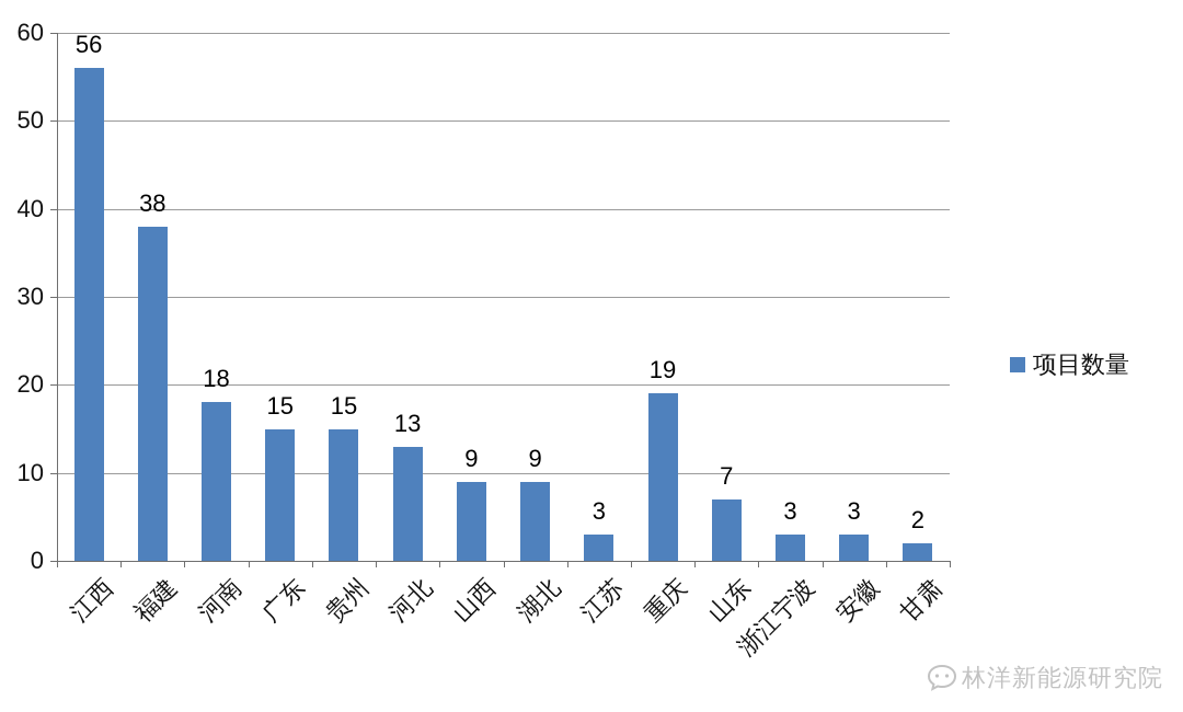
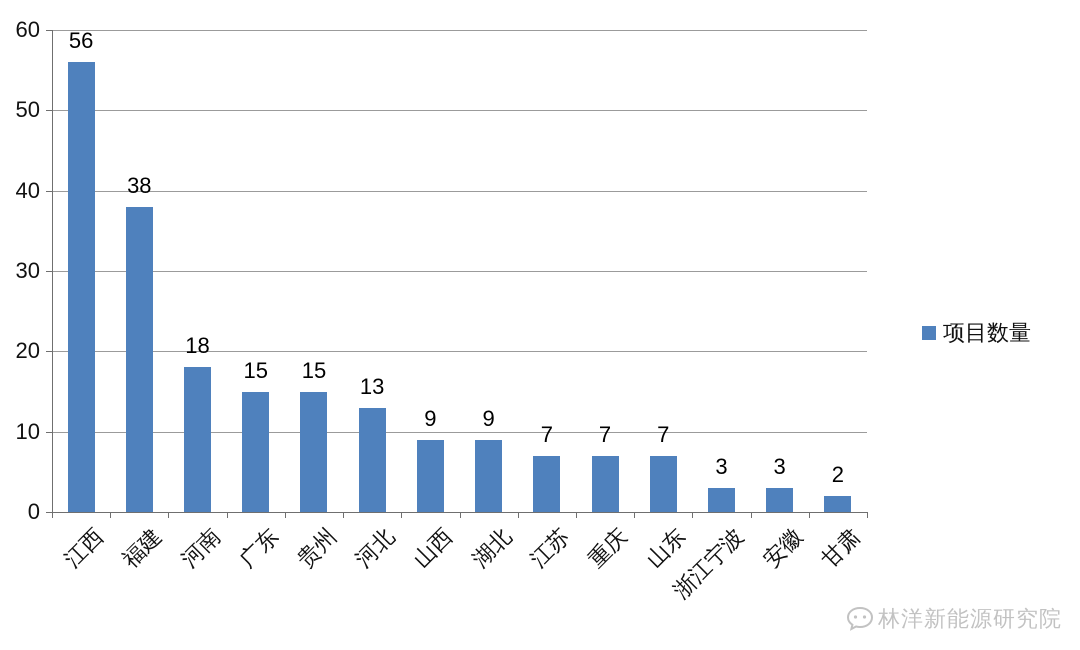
江苏: 3 -> 7
重庆: 19 -> 7
